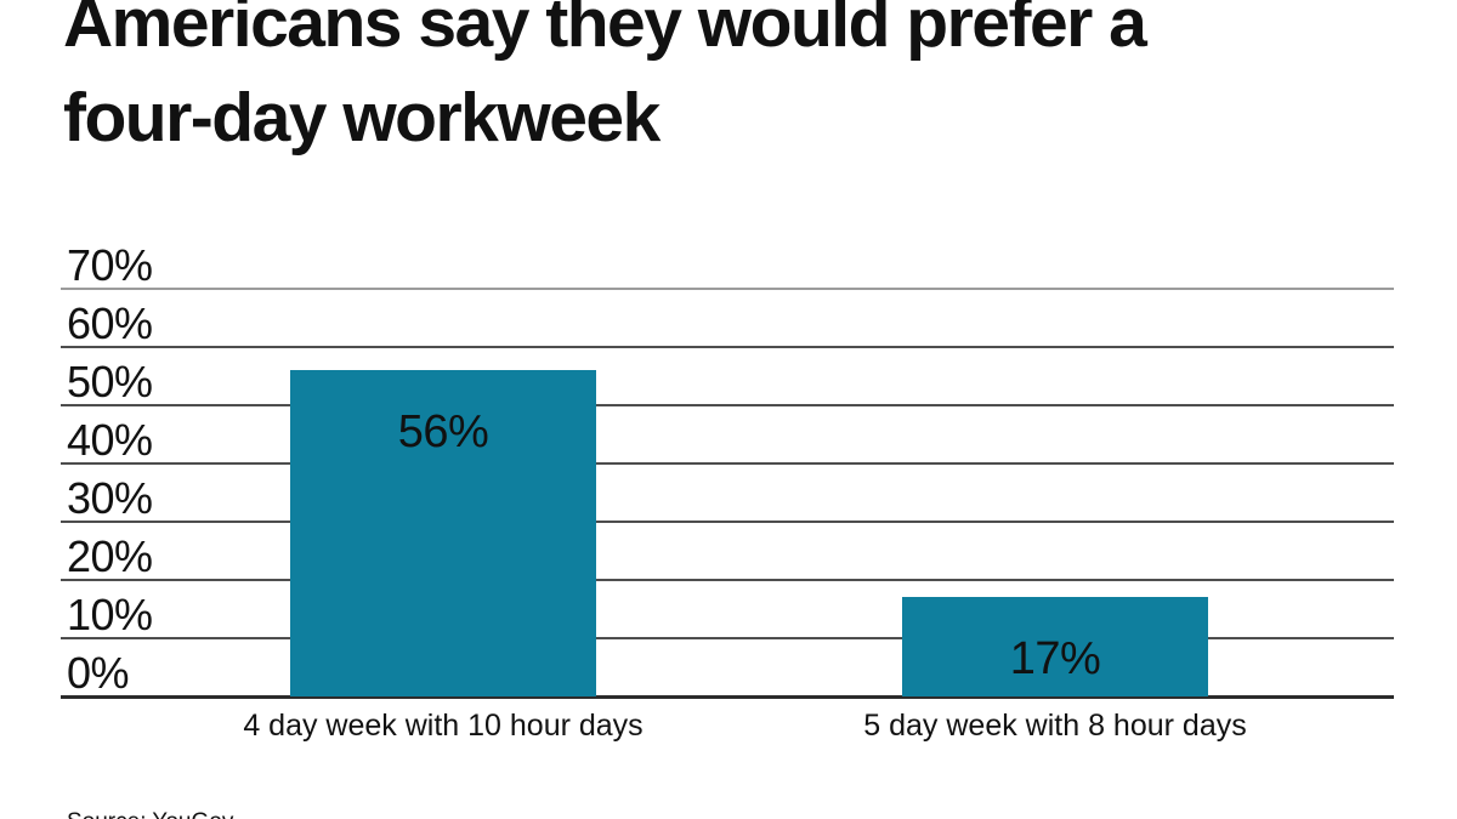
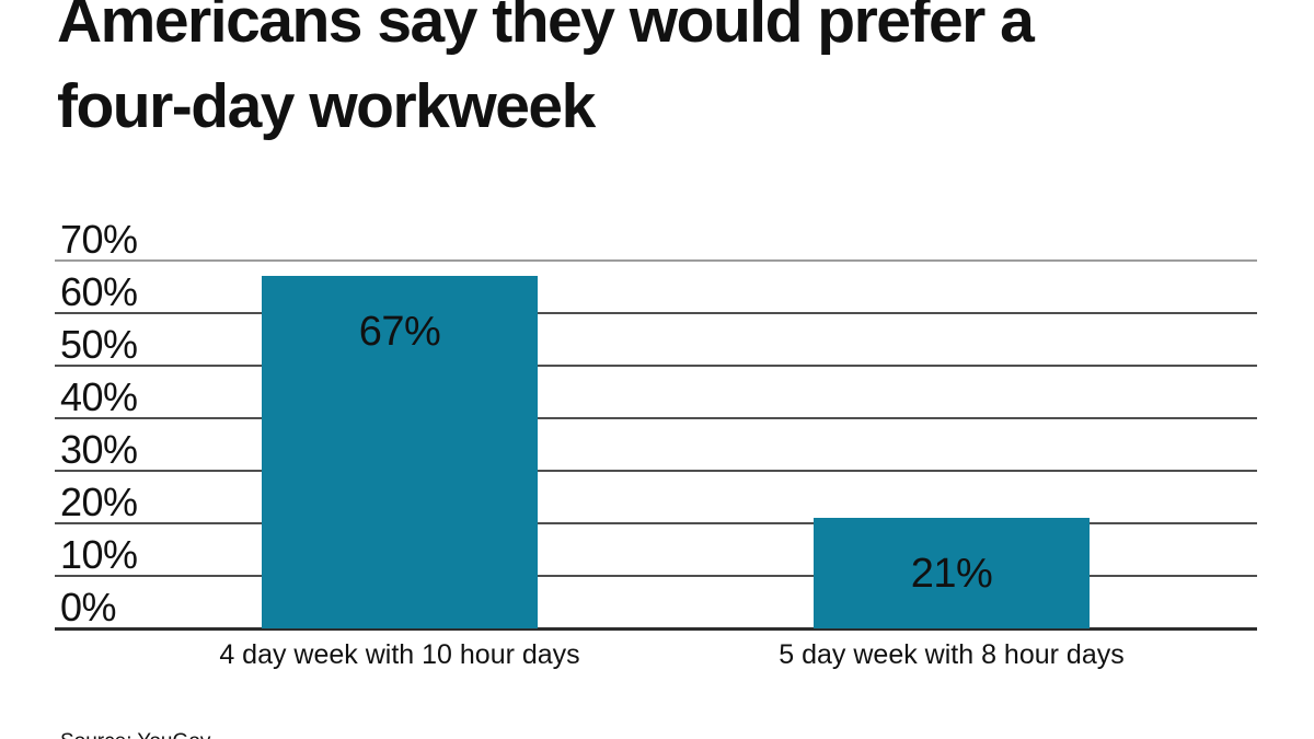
4 day week with 10 hour days: 56% -> 67%
5 day week with 8 hour days: 17% -> 21%
